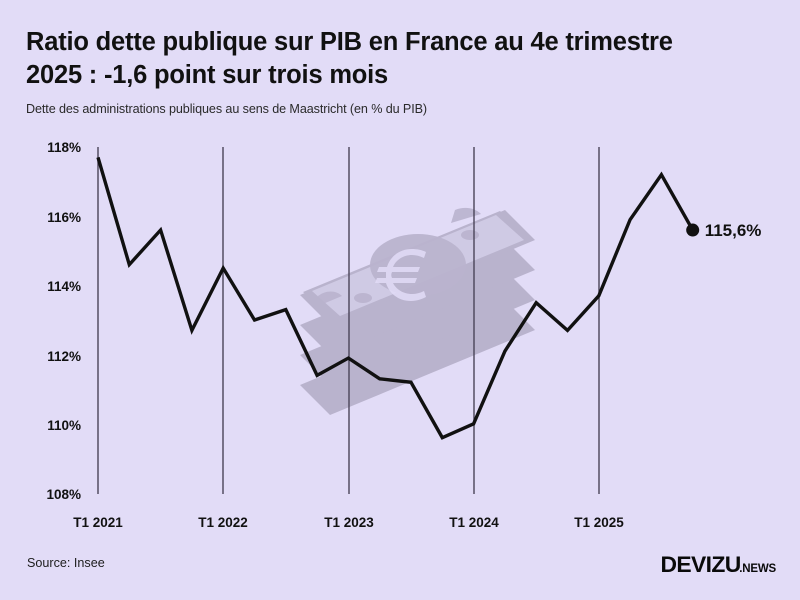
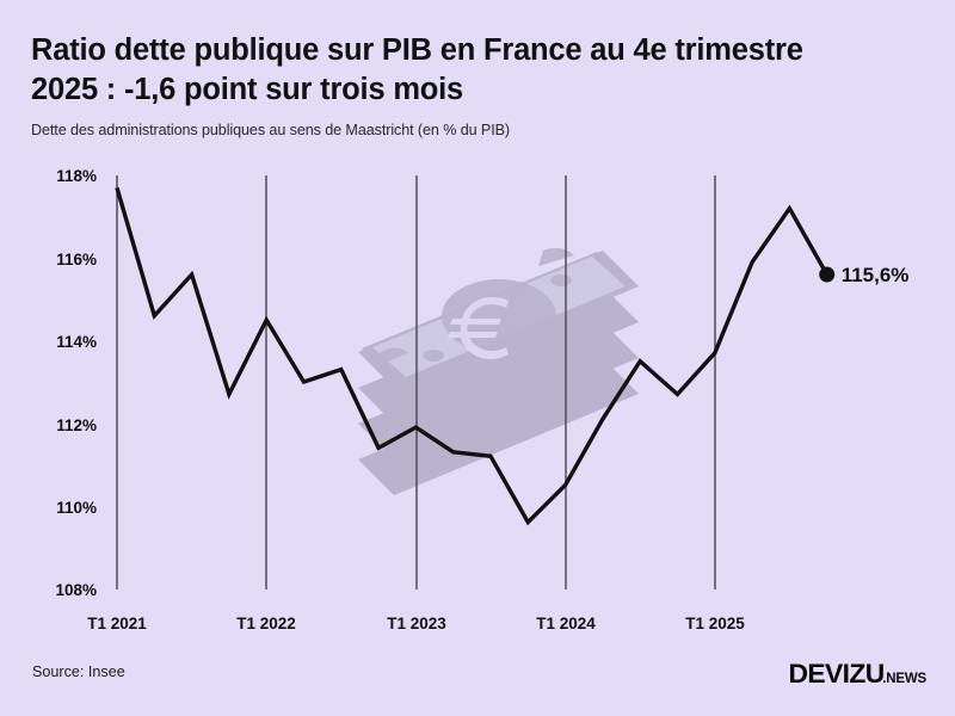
T1 2024: 110.0% -> 110.5%
